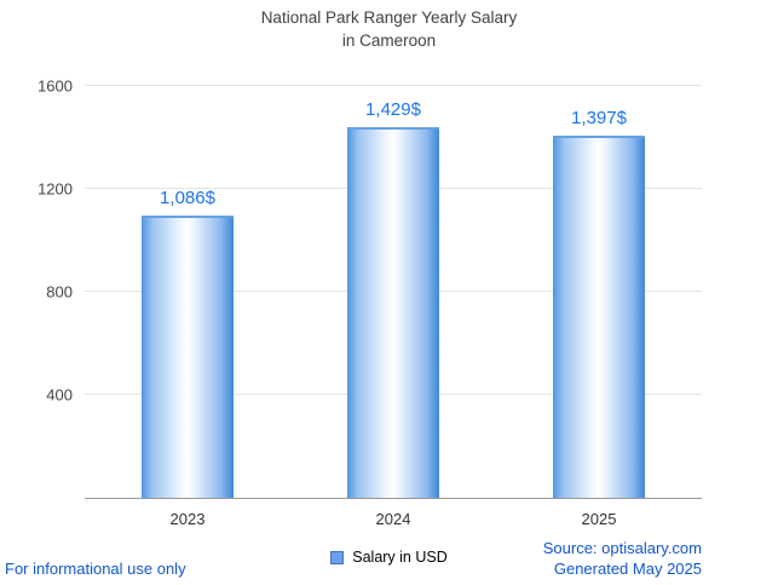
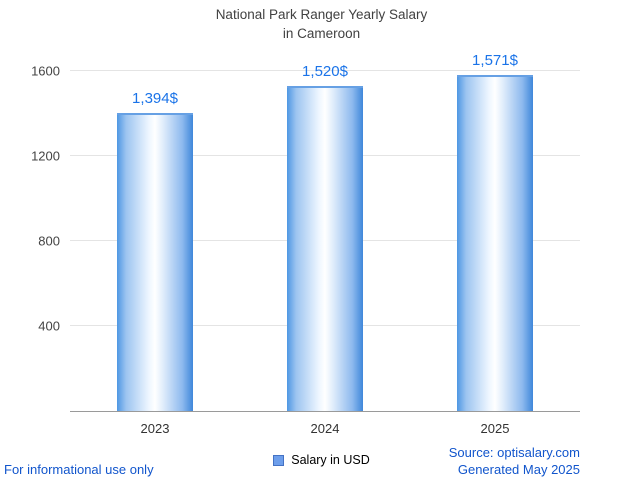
2023: 1,086 -> 1,394
2024: 1,429 -> 1,520
2025: 1,397 -> 1,571
